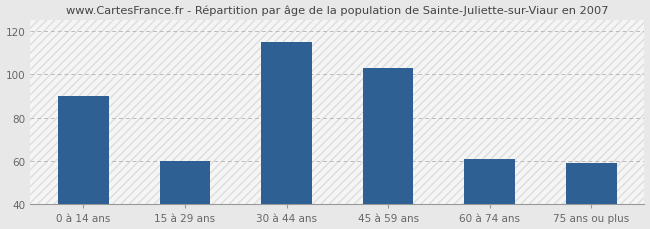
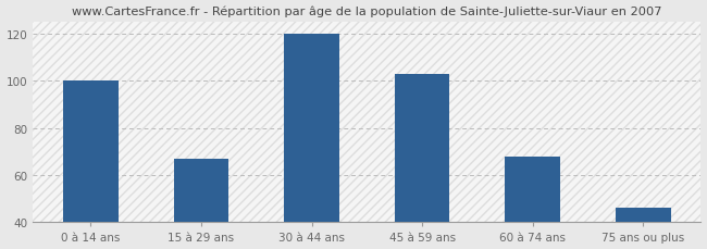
0 à 14 ans: 90 -> 100
15 à 29 ans: 60 -> 67
30 à 44 ans: 115 -> 120
60 à 74 ans: 61 -> 68
75 ans ou plus: 59 -> 46
